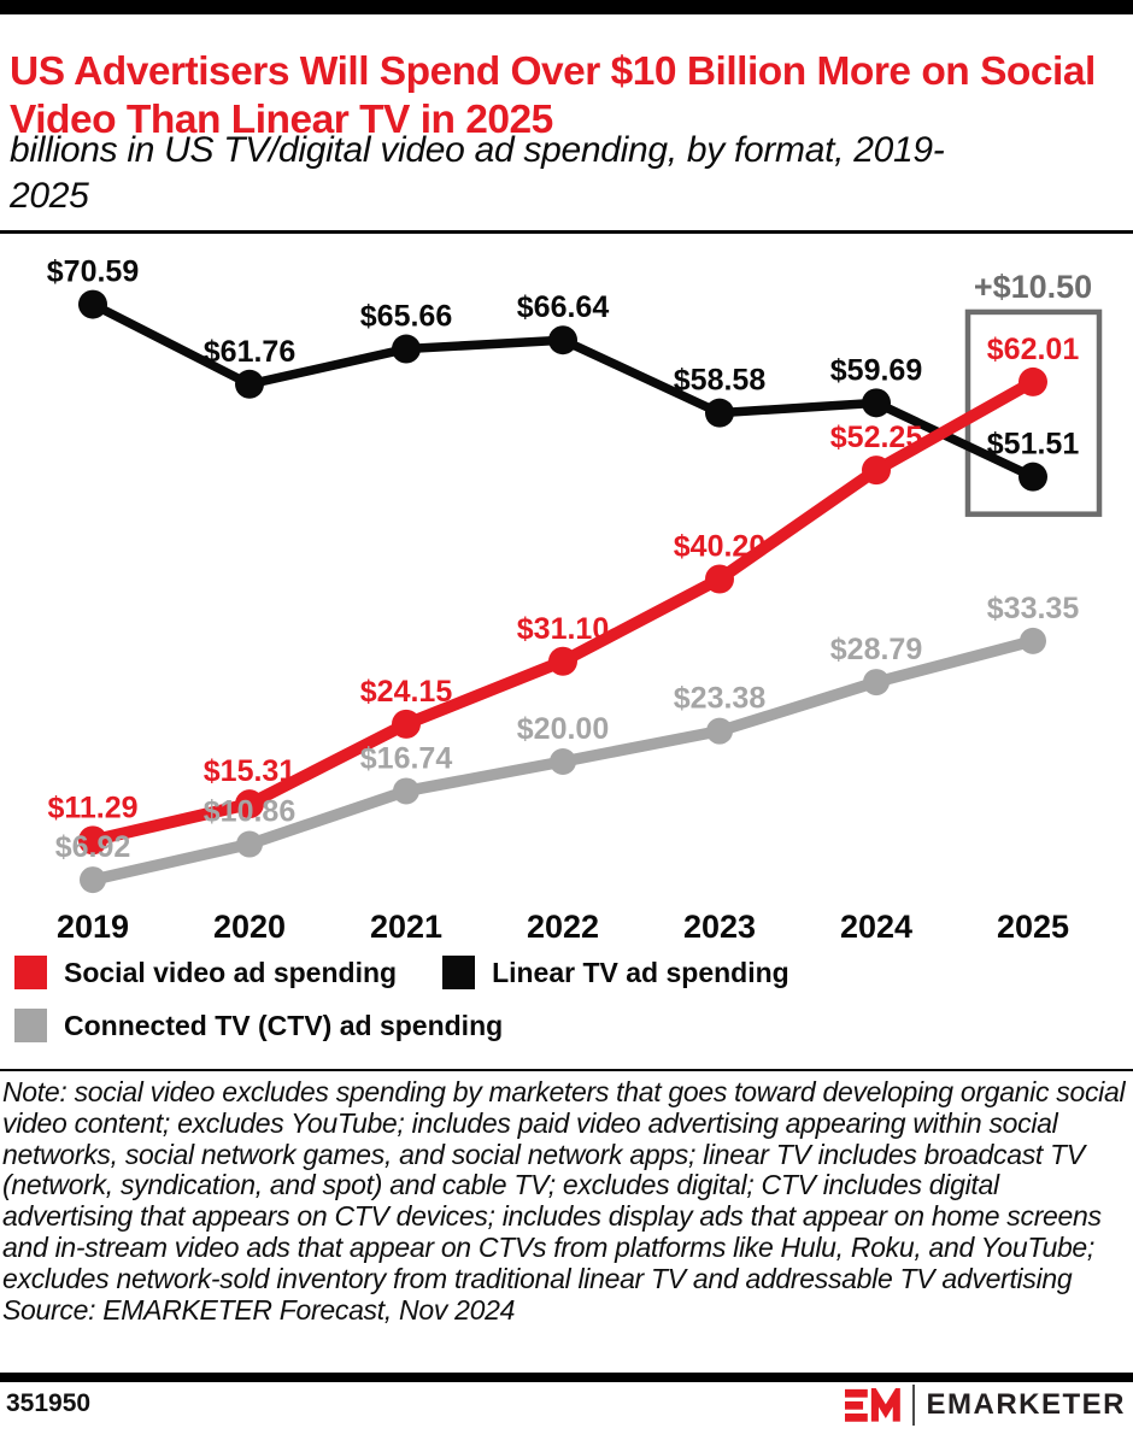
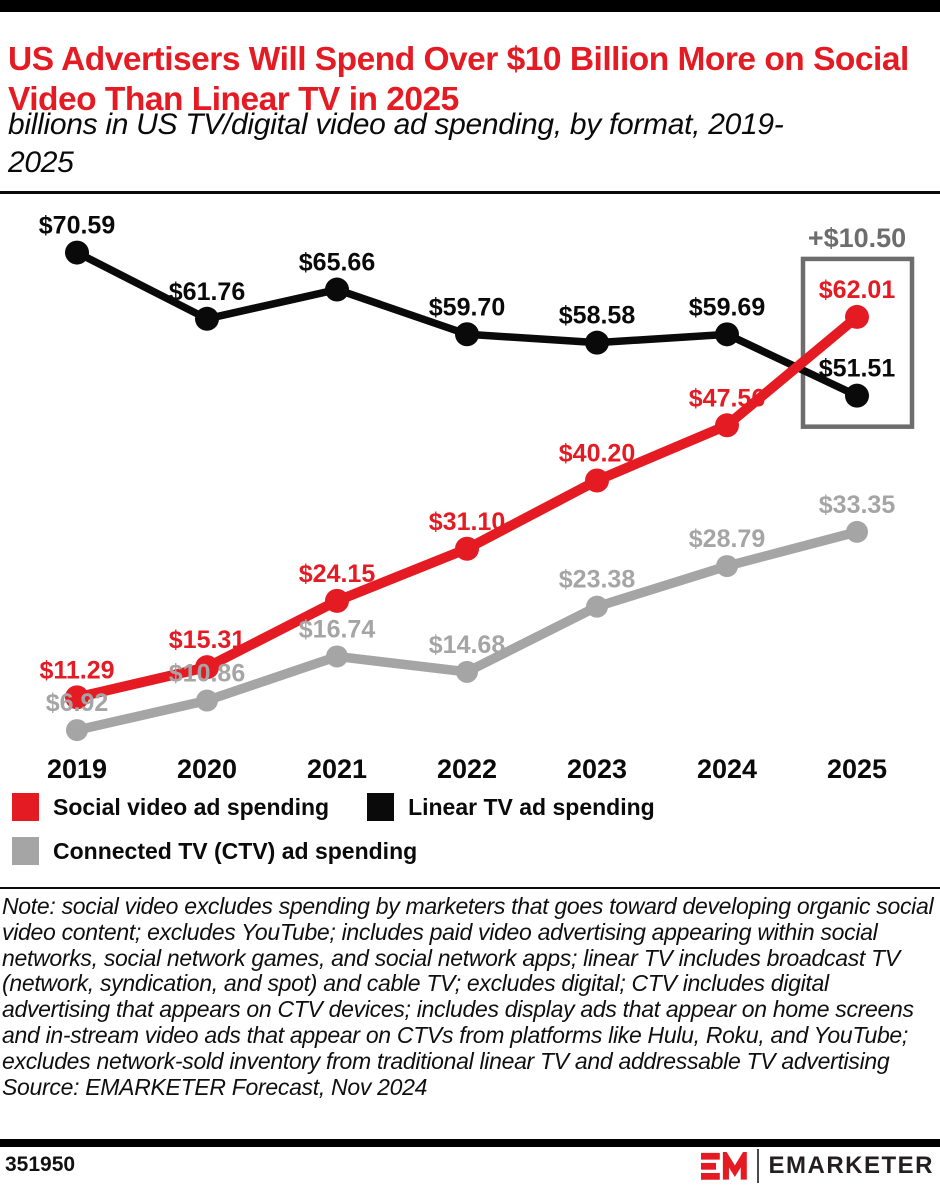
Linear TV ad spending/2022: $66.64 -> $59.70
Connected TV (CTV) ad spending/2022: $20.00 -> $14.68
Social video ad spending/2024: $52.25 -> $47.56
